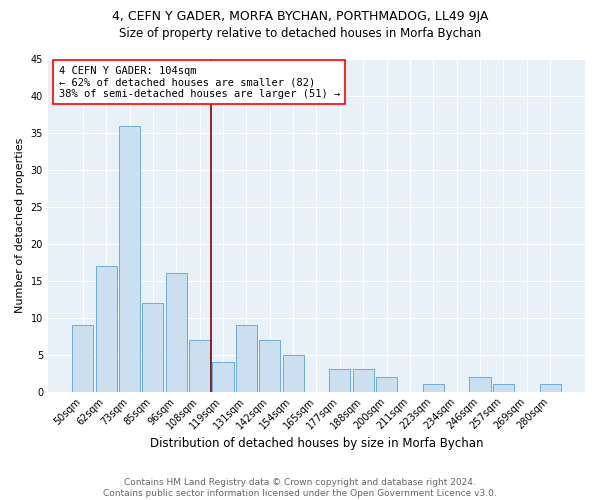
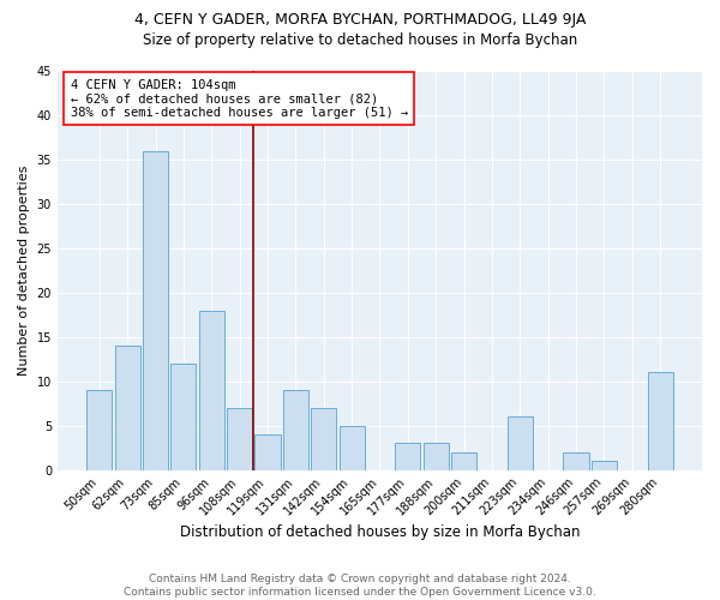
62sqm: 17 -> 14
96sqm: 16 -> 18
223sqm: 1 -> 6
280sqm: 1 -> 11
